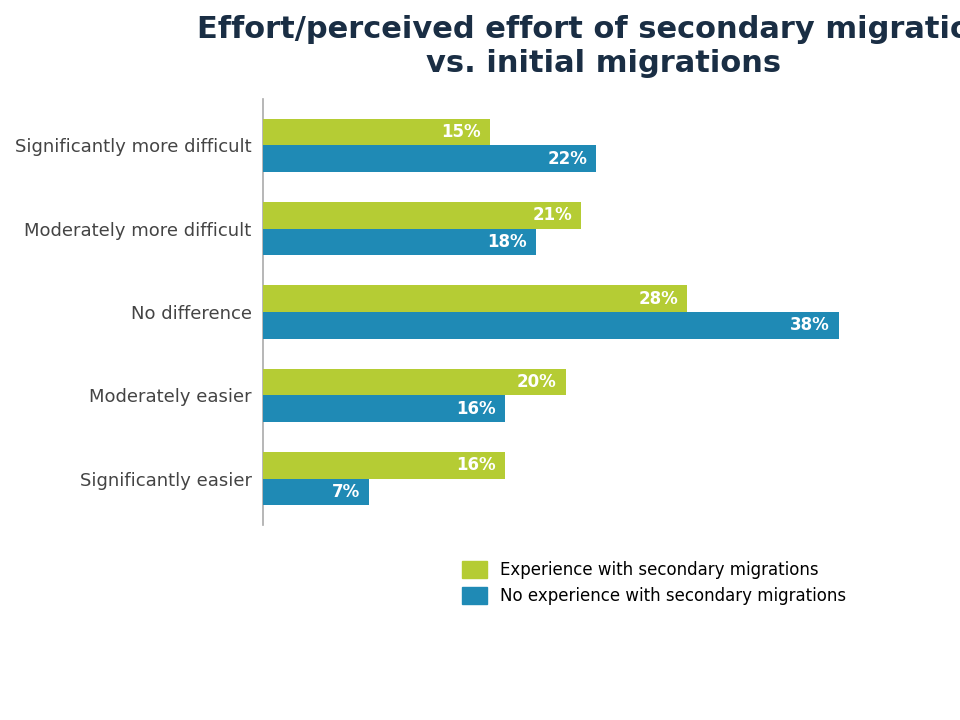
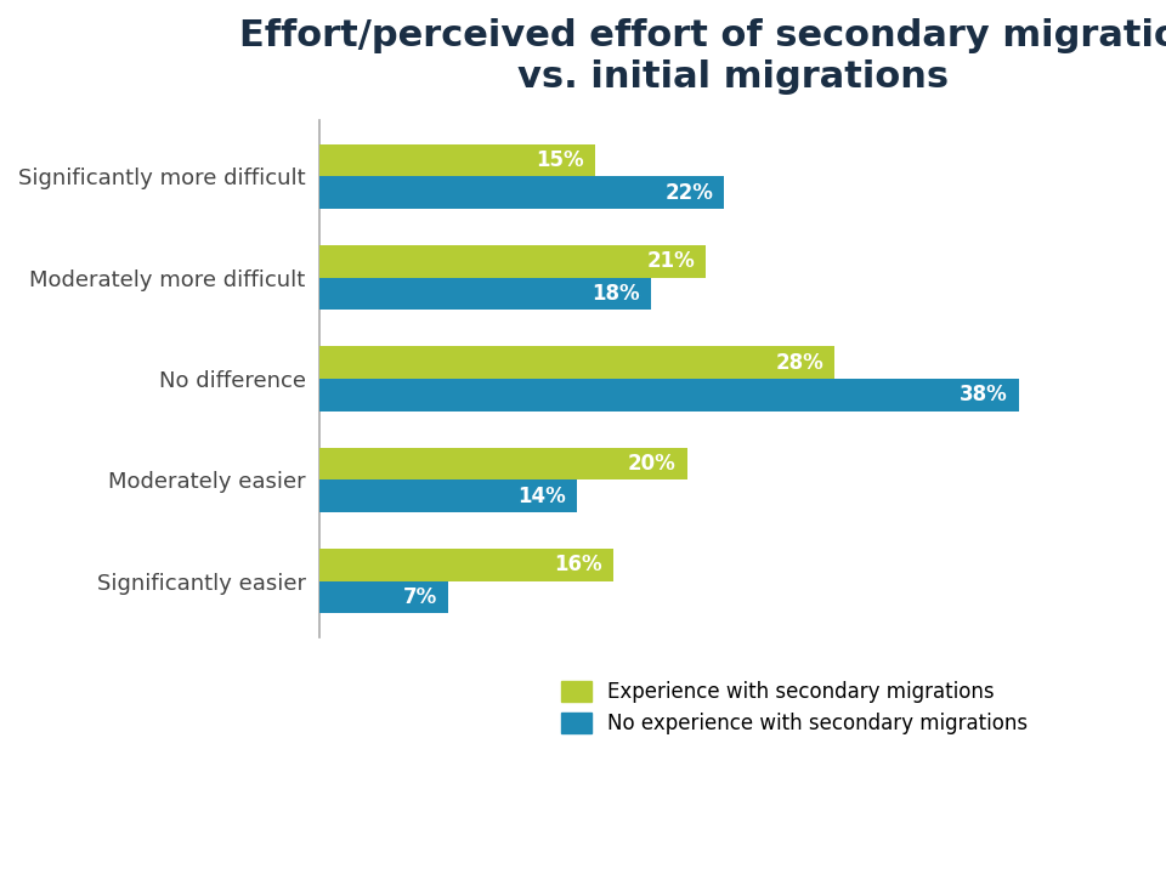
No experience with secondary migrations/Moderately easier: 16% -> 14%
